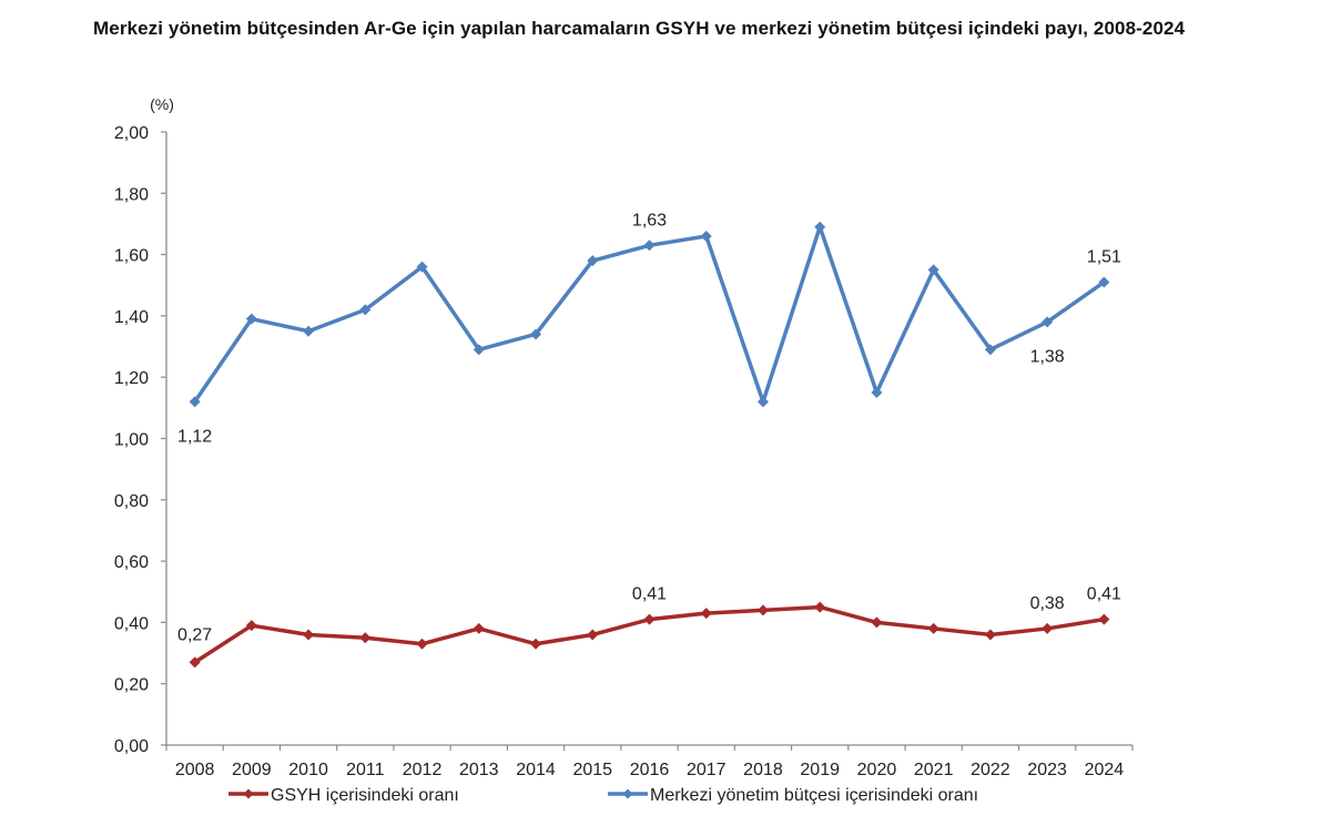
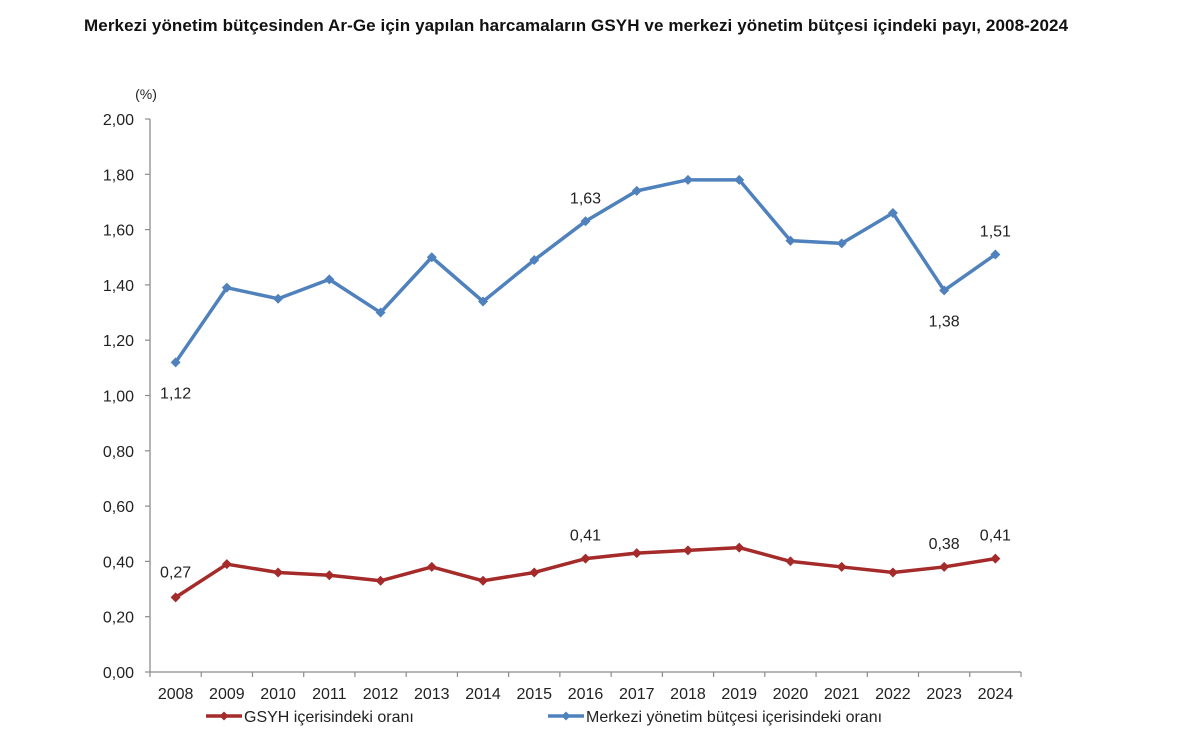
Merkezi yönetim bütçesi içerisindeki oranı/2012: 1,56 -> 1,30
Merkezi yönetim bütçesi içerisindeki oranı/2013: 1,29 -> 1,50
Merkezi yönetim bütçesi içerisindeki oranı/2015: 1,58 -> 1,49
Merkezi yönetim bütçesi içerisindeki oranı/2017: 1,66 -> 1,74
Merkezi yönetim bütçesi içerisindeki oranı/2018: 1,12 -> 1,78
Merkezi yönetim bütçesi içerisindeki oranı/2019: 1,69 -> 1,78
Merkezi yönetim bütçesi içerisindeki oranı/2020: 1,15 -> 1,56
Merkezi yönetim bütçesi içerisindeki oranı/2022: 1,29 -> 1,66
